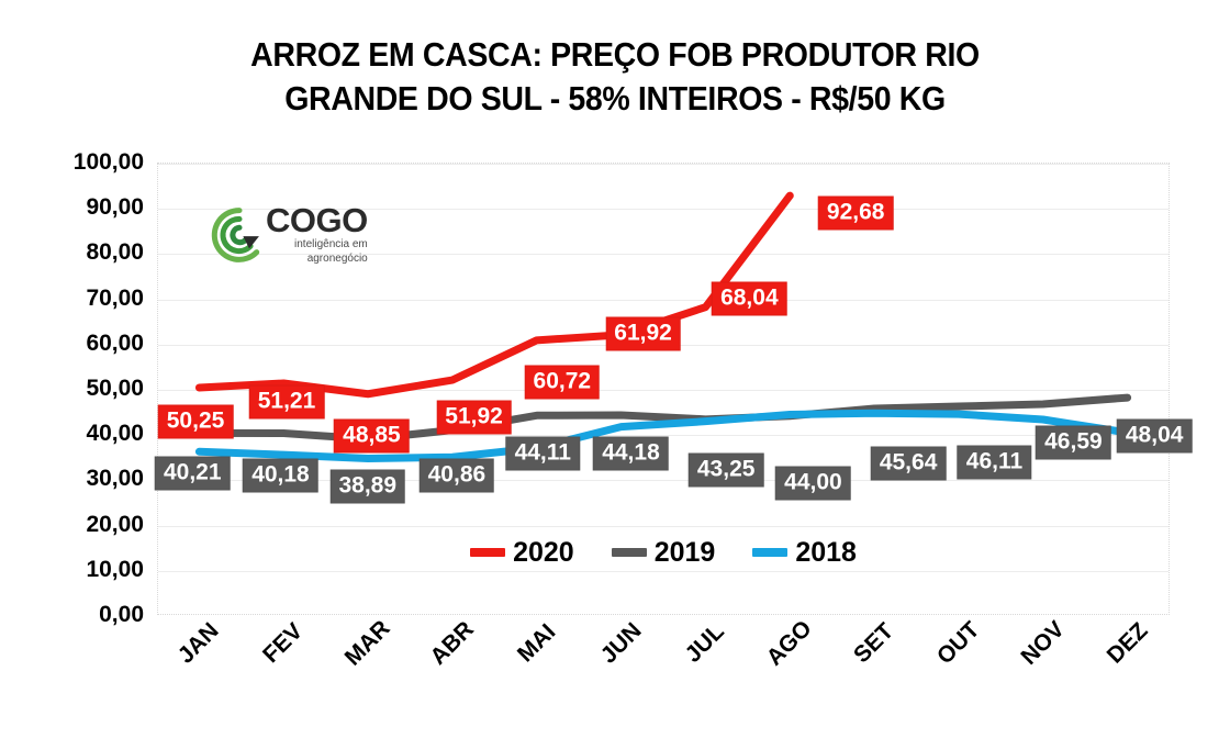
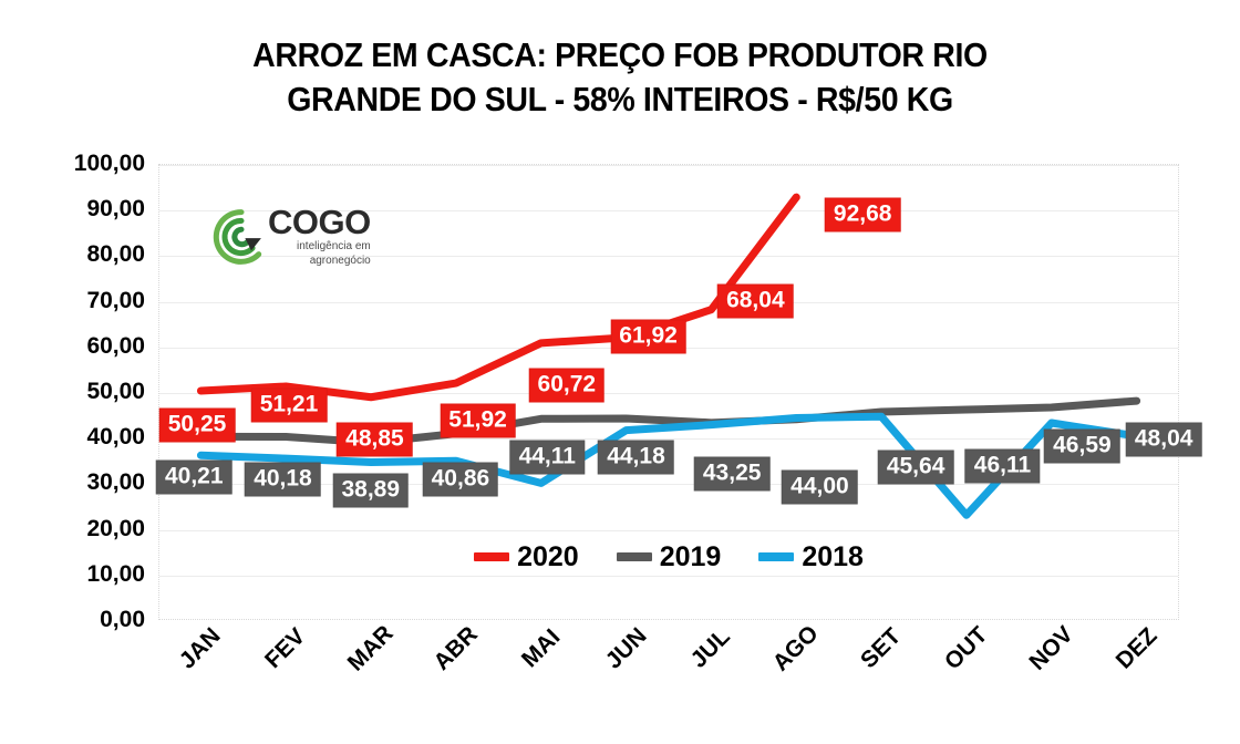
2018/MAI: 37 -> 30
2018/OUT: 44 -> 23
